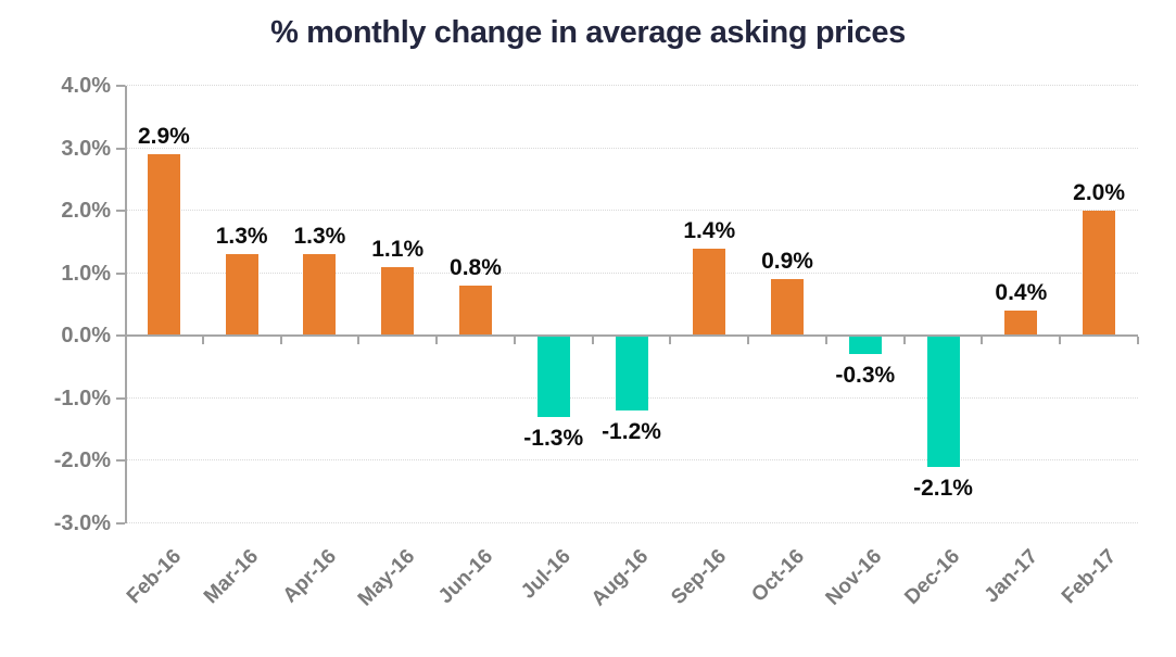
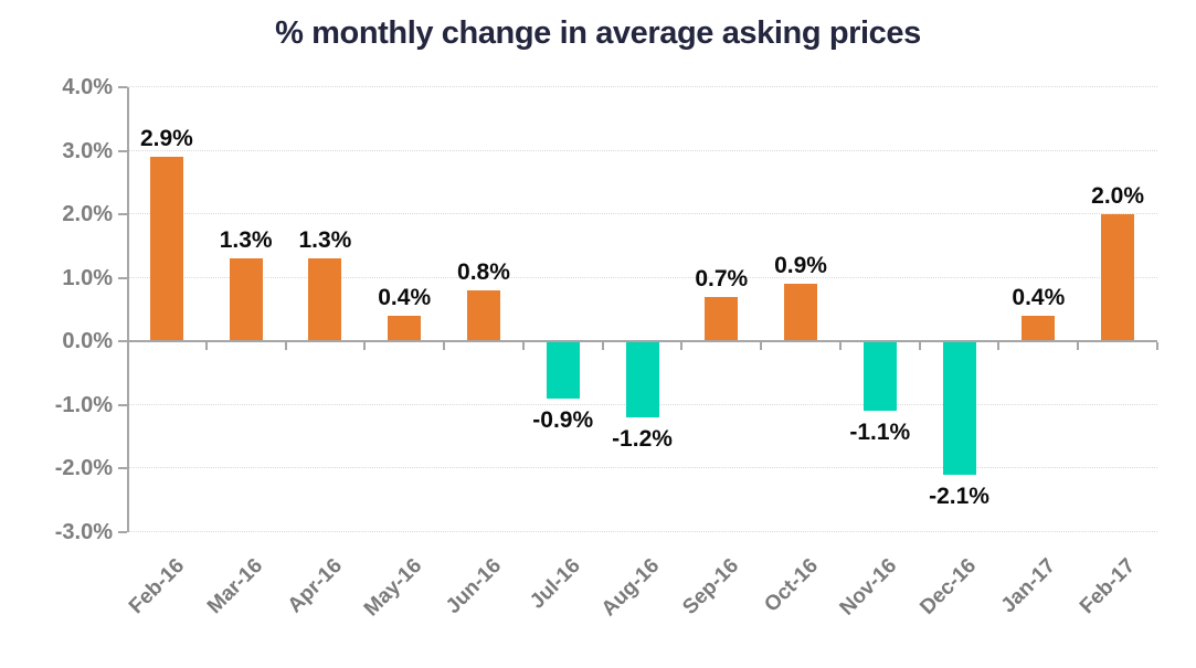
May-16: 1.1% -> 0.4%
Jul-16: -1.3% -> -0.9%
Sep-16: 1.4% -> 0.7%
Nov-16: -0.3% -> -1.1%
